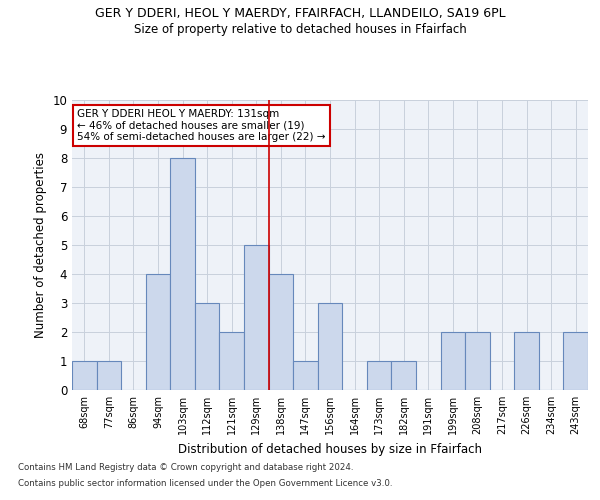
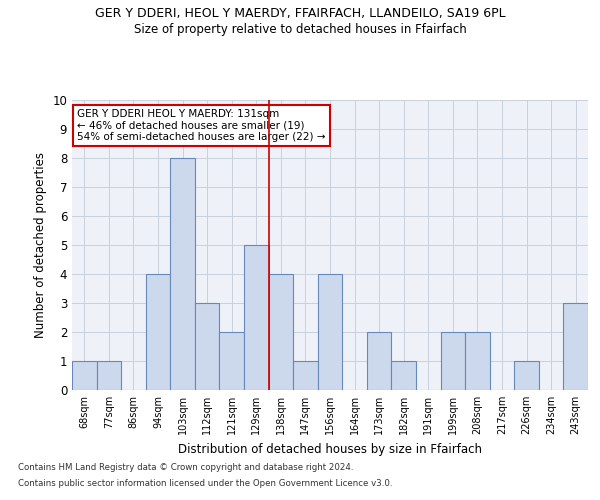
156sqm: 3 -> 4
173sqm: 1 -> 2
226sqm: 2 -> 1
243sqm: 2 -> 3
